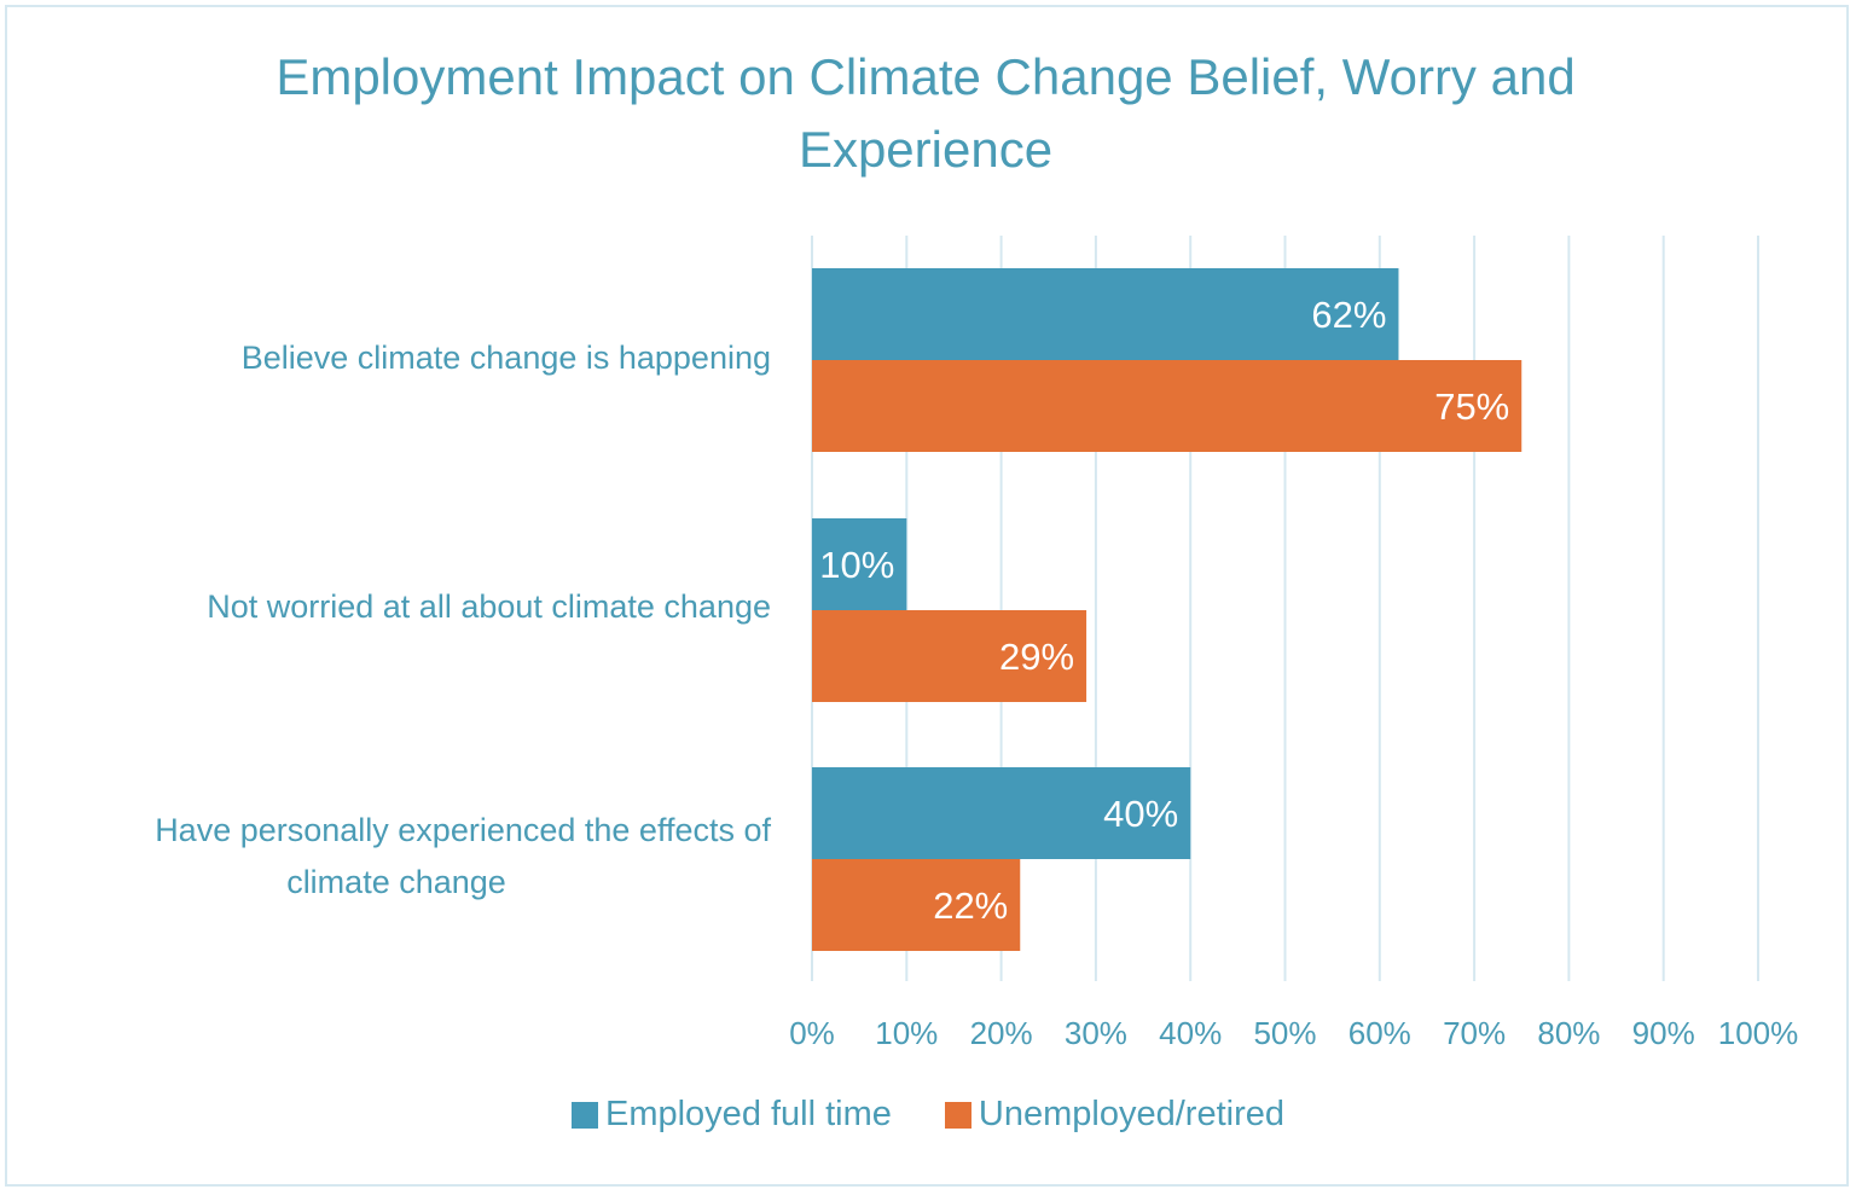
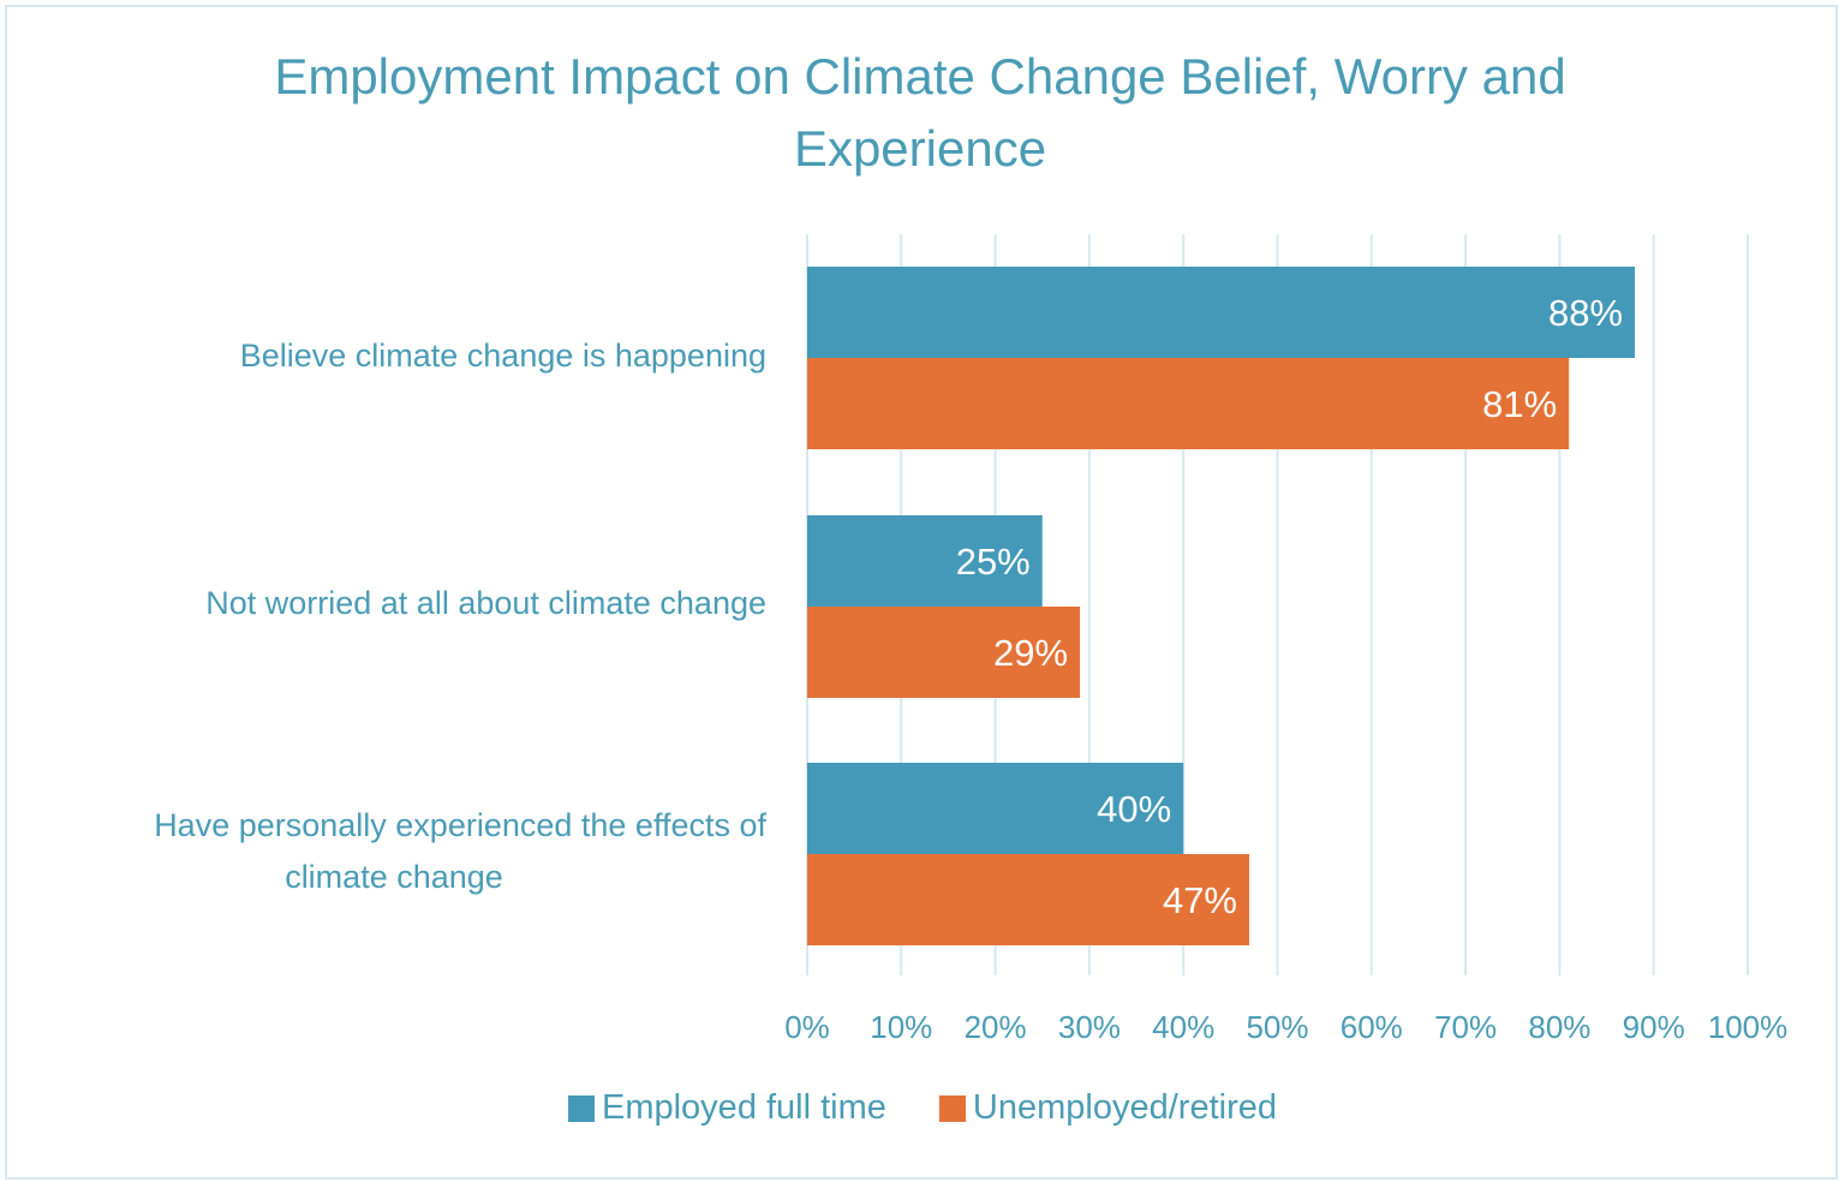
Employed full time/Believe climate change is happening: 62% -> 88%
Unemployed/retired/Believe climate change is happening: 75% -> 81%
Employed full time/Not worried at all about climate change: 10% -> 25%
Unemployed/retired/Have personally experienced the effects of climate change: 22% -> 47%
